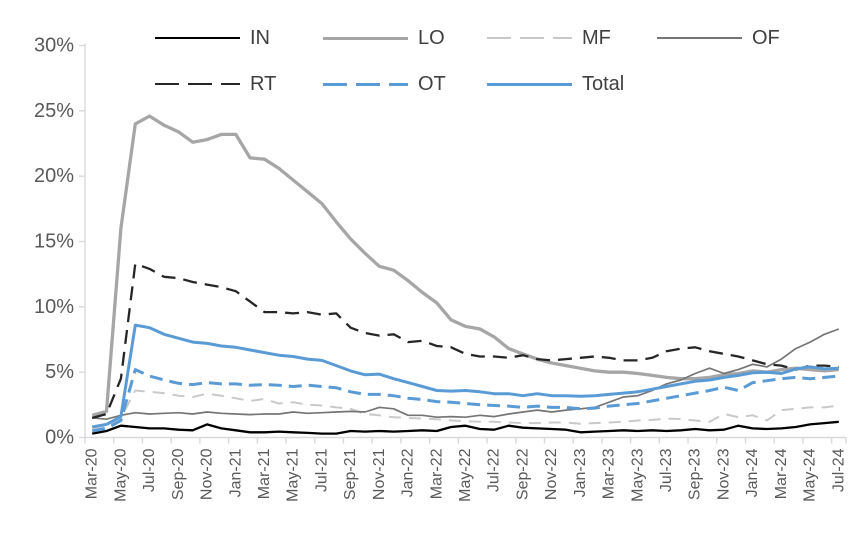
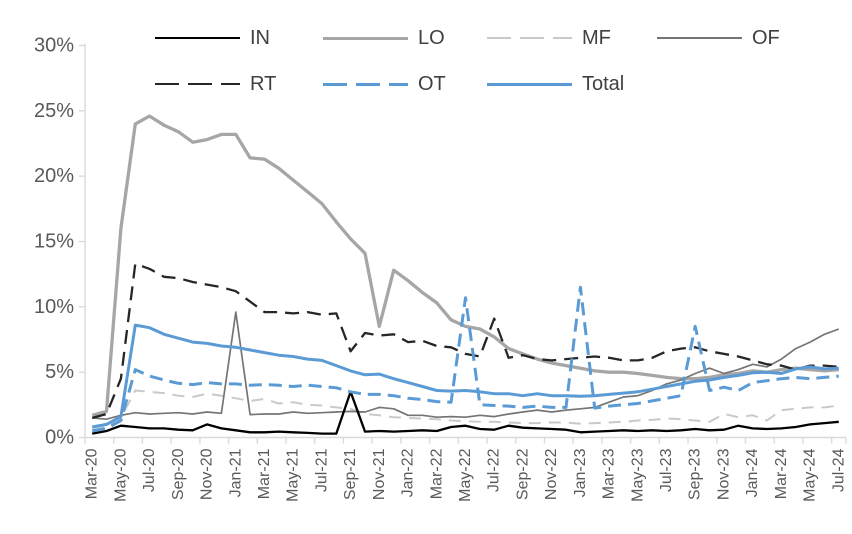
OF/Jan-21: 1.8% -> 9.6%
IN/Sep-21: 0.5% -> 3.5%
RT/Sep-21: 8.4% -> 6.6%
LO/Nov-21: 13.1% -> 8.5%
OT/May-22: 2.6% -> 10.7%
RT/Jul-22: 6.2% -> 9.1%
OT/Jan-23: 2.2% -> 11.5%
OT/Sep-23: 3.4% -> 8.5%
